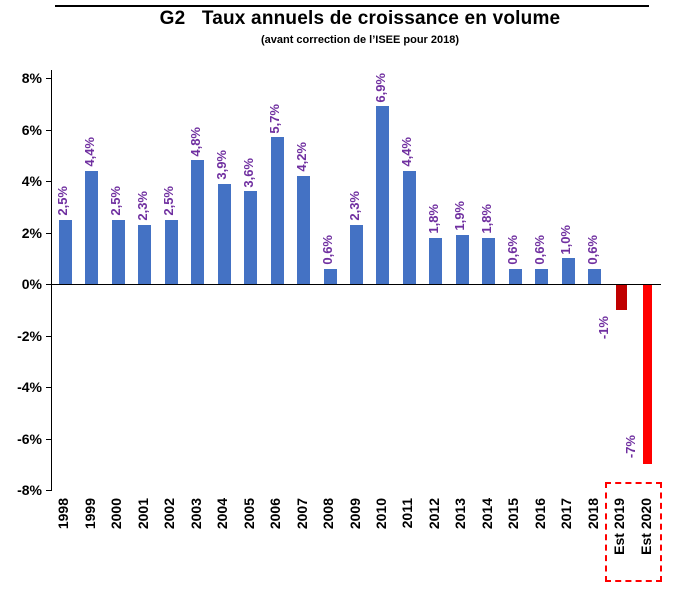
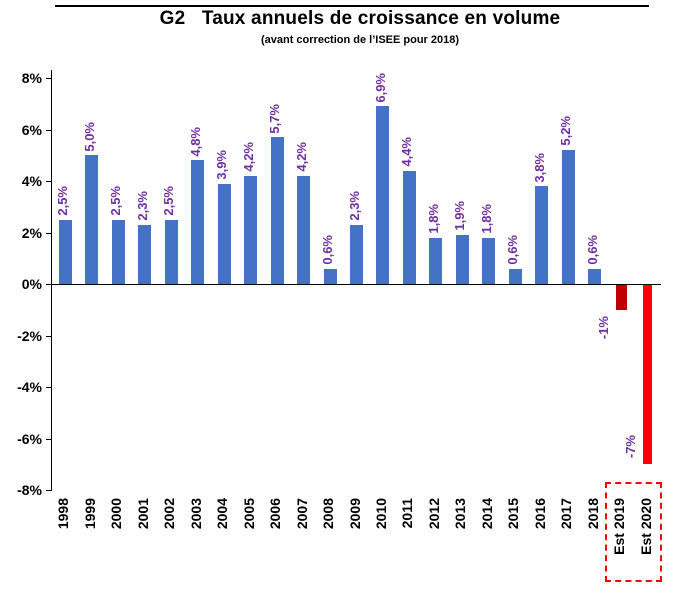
1999: 4,4% -> 5,0%
2005: 3,6% -> 4,2%
2016: 0,6% -> 3,8%
2017: 1,0% -> 5,2%
